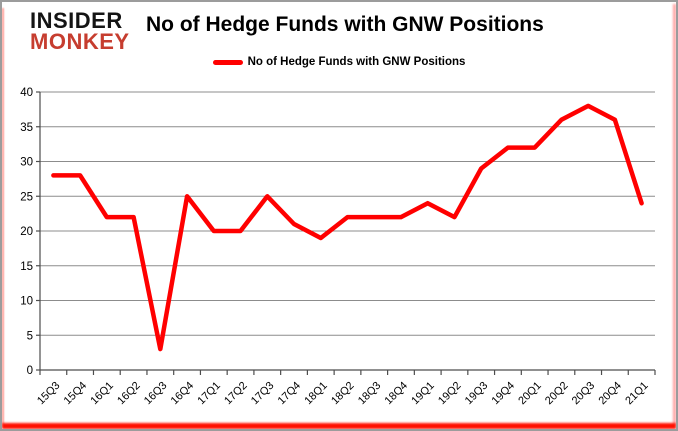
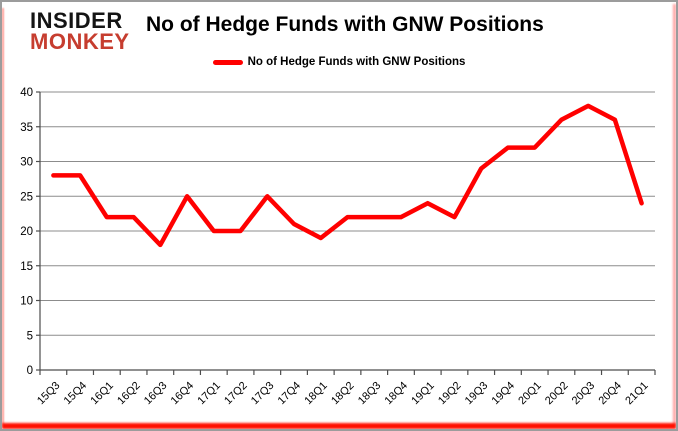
16Q3: 3 -> 18
